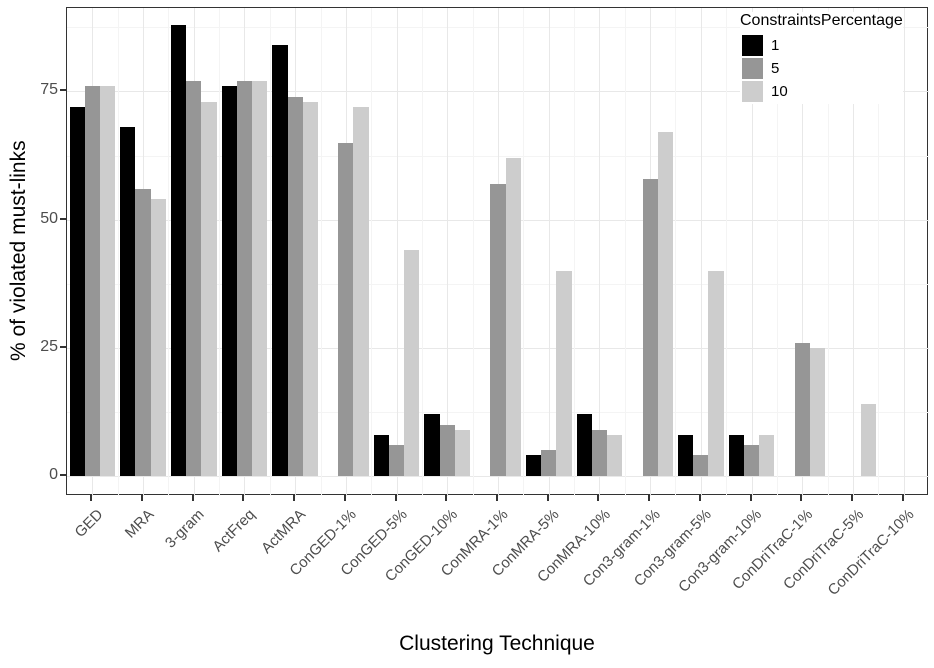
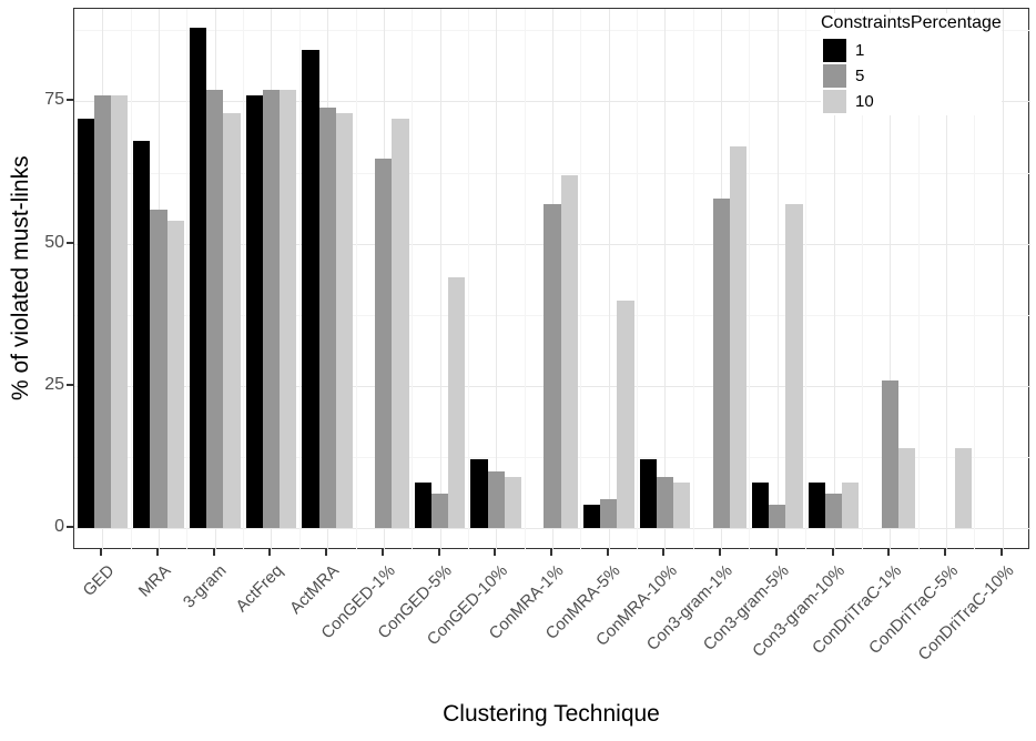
10/Con3-gram-5%: 40 -> 57
10/ConDriTraC-1%: 25 -> 14
